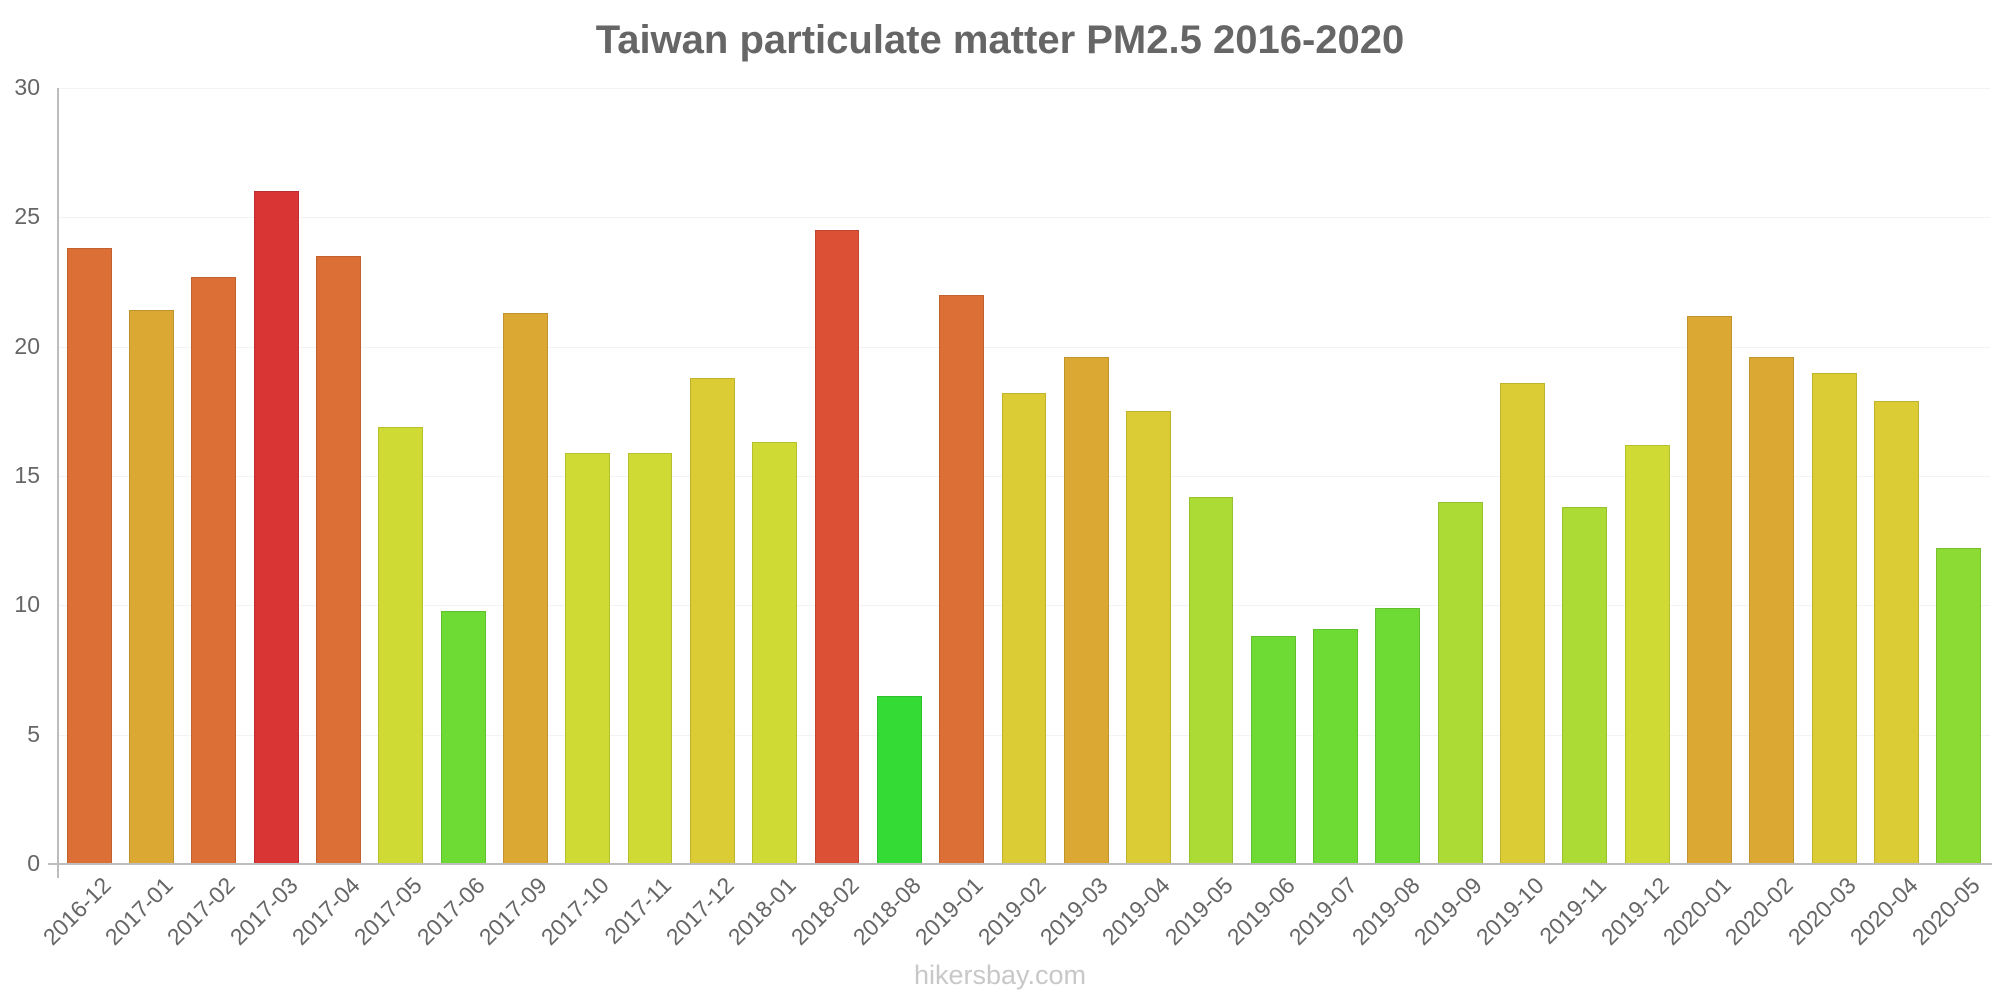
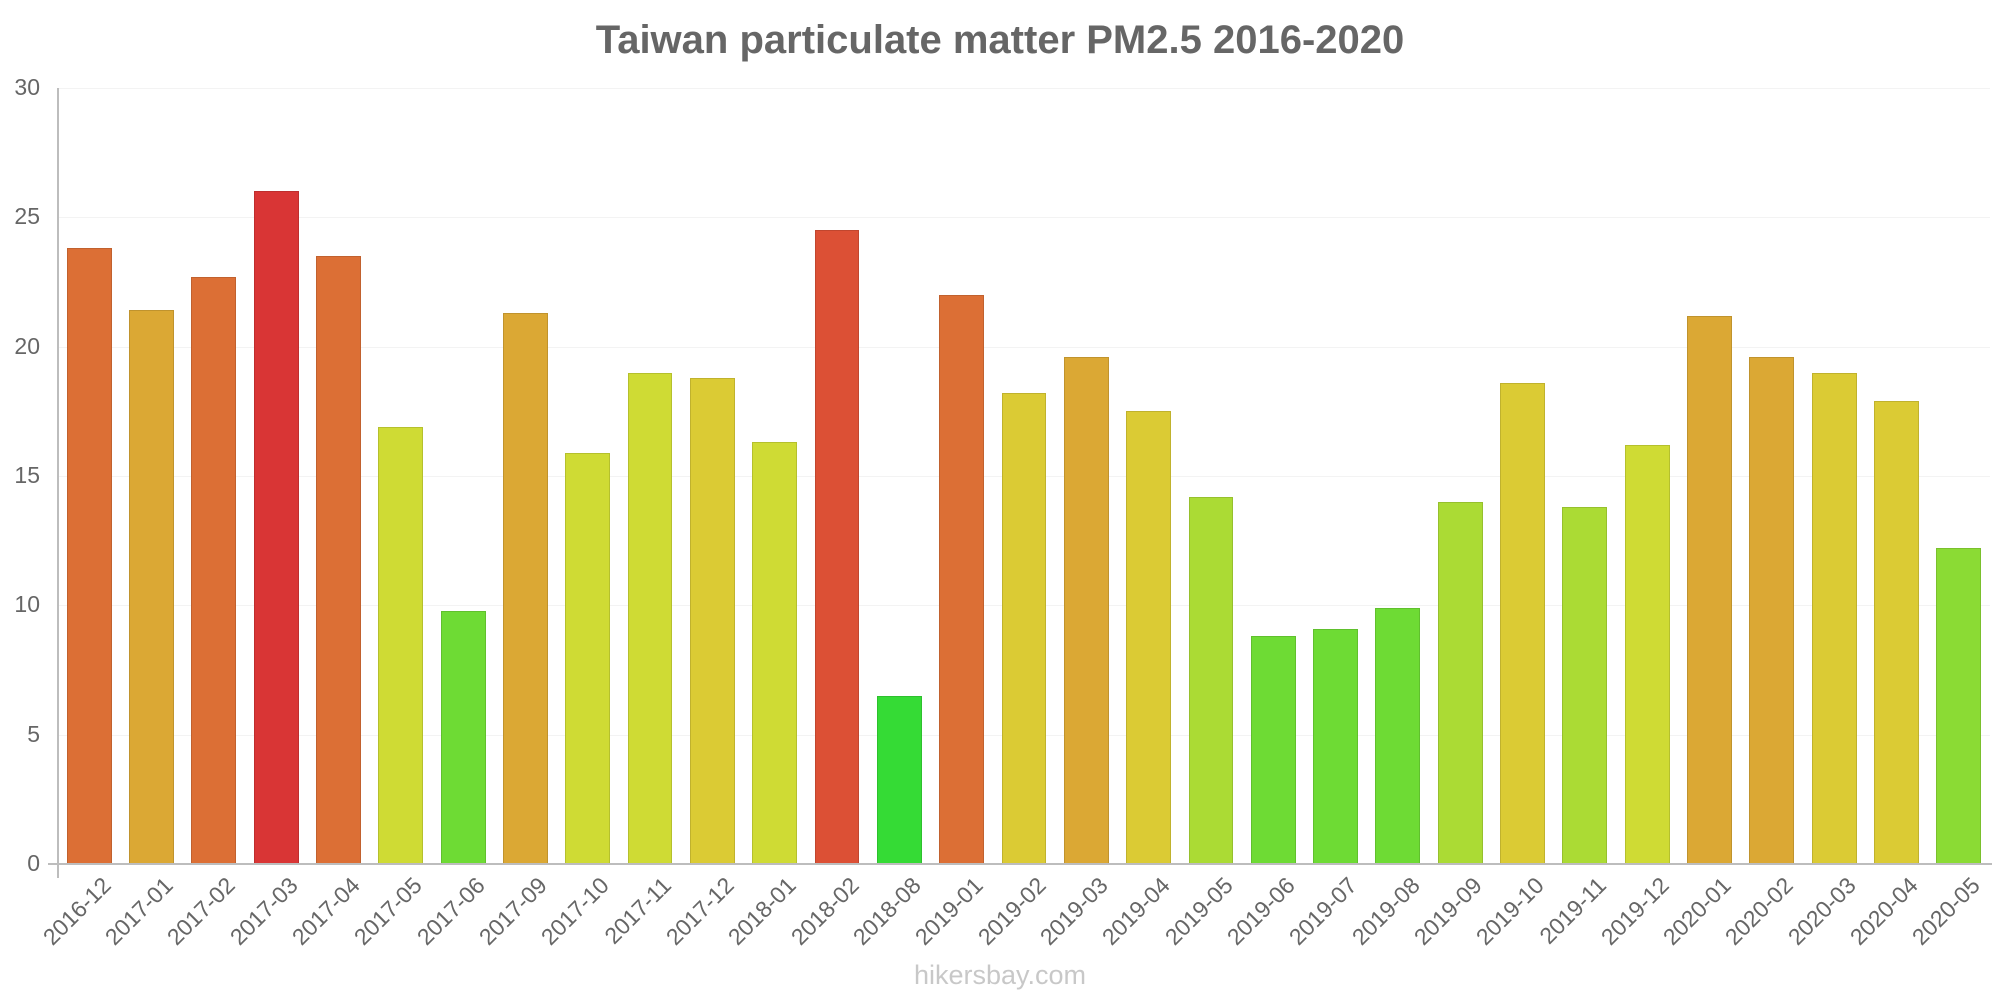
2017-11: 15.9 -> 19.0
